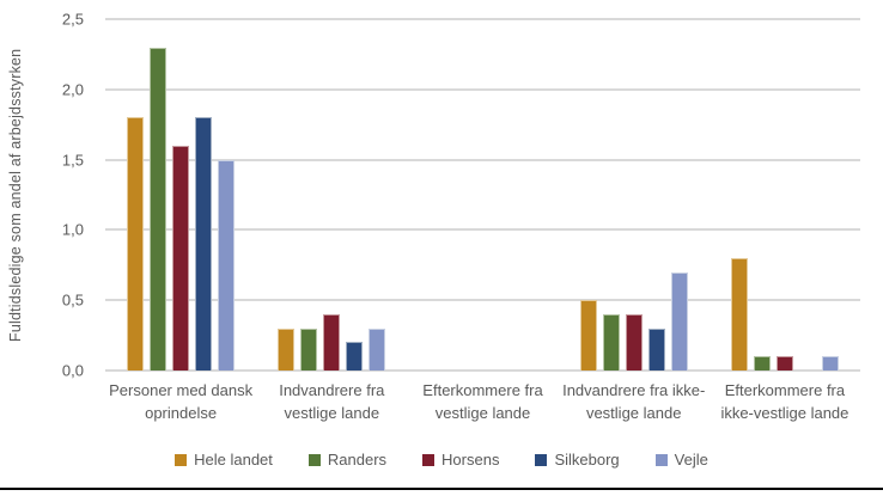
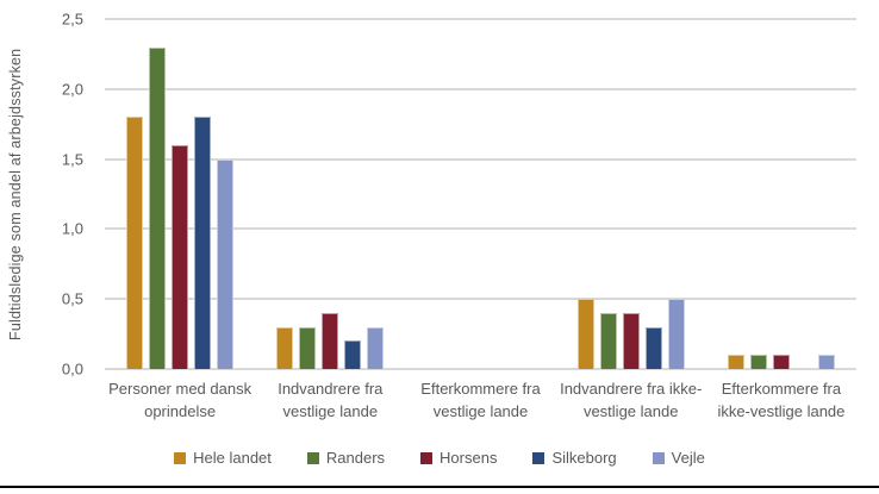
Vejle/Indvandrere fra ikke-vestlige lande: 0,7 -> 0,5
Hele landet/Efterkommere fra ikke-vestlige lande: 0,8 -> 0,1
